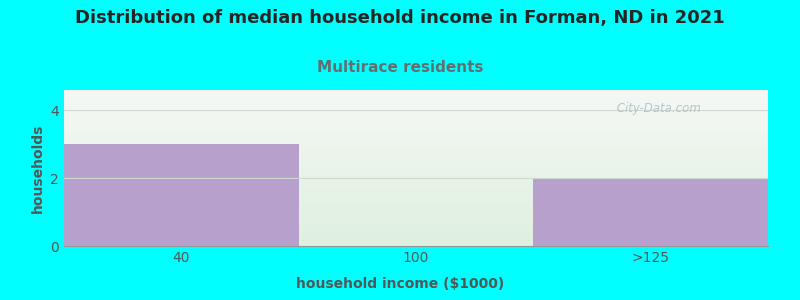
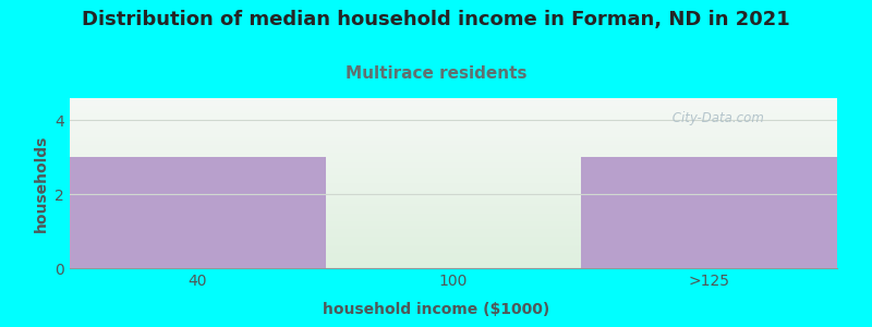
>125: 2 -> 3
